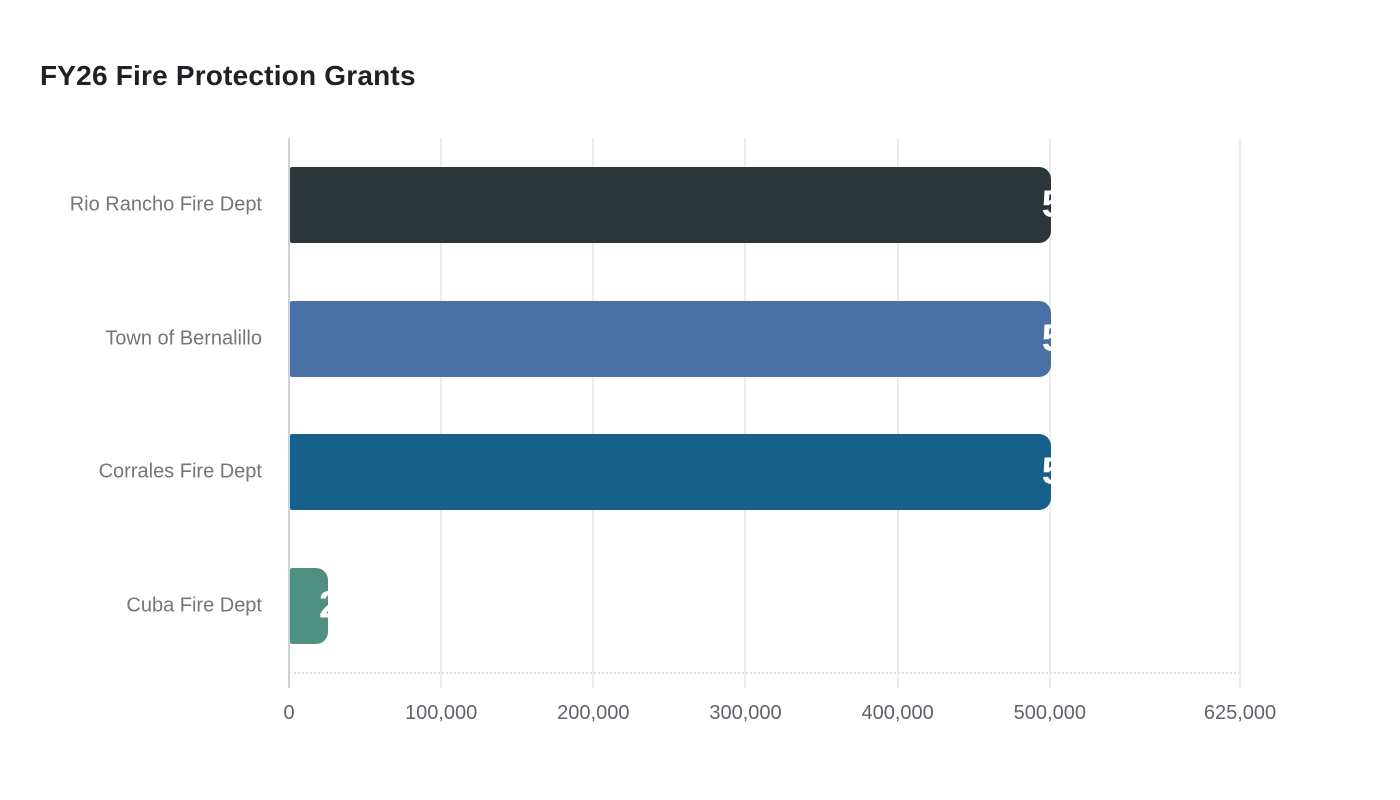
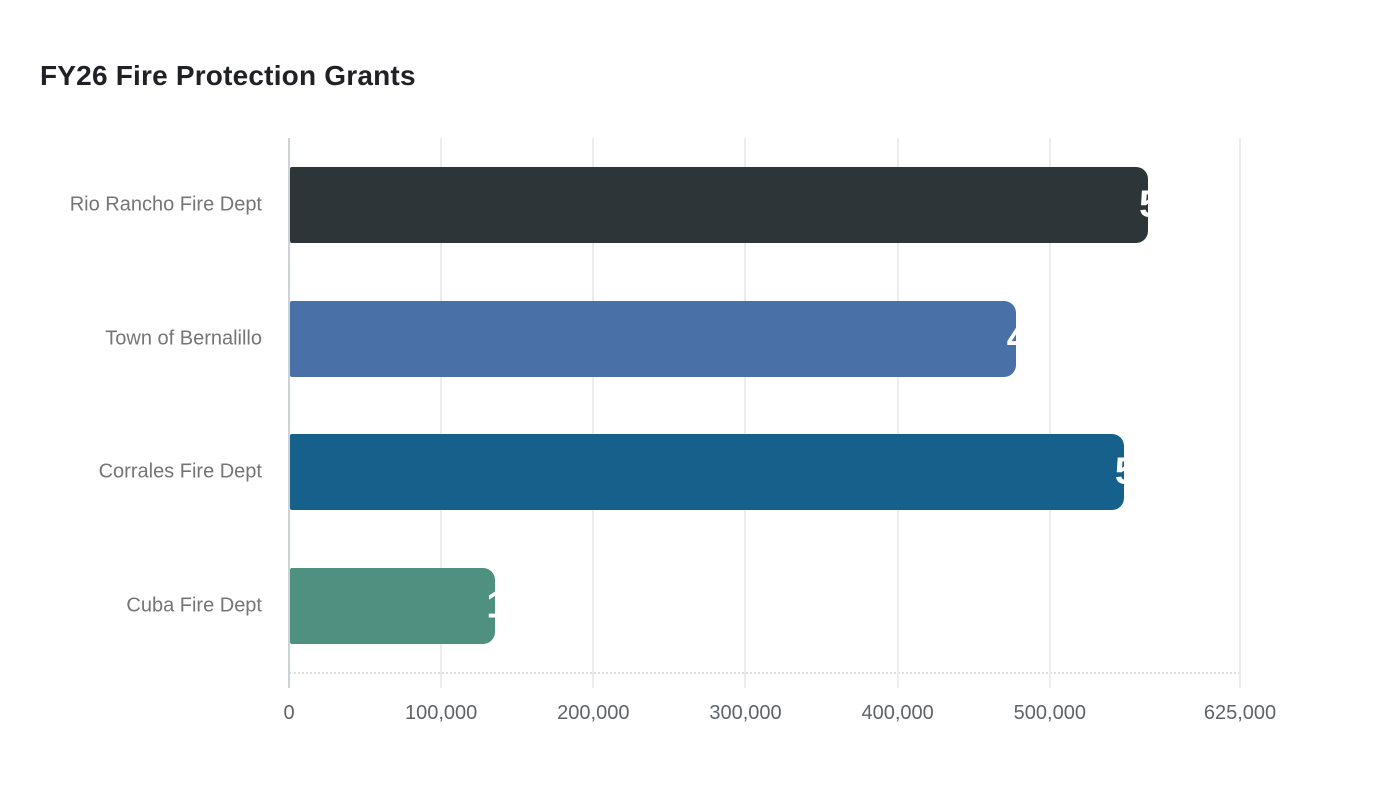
Rio Rancho Fire Dept: 500,000 -> 564,000
Town of Bernalillo: 500,000 -> 477,000
Corrales Fire Dept: 500,000 -> 548,000
Cuba Fire Dept: 25,000 -> 135,000
